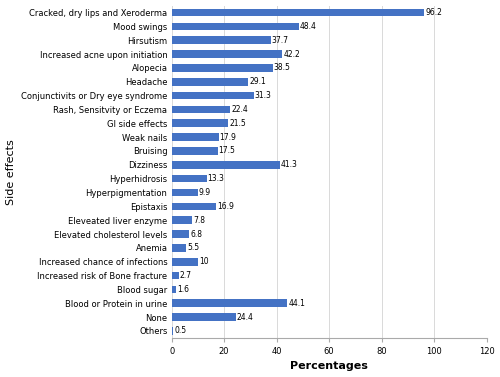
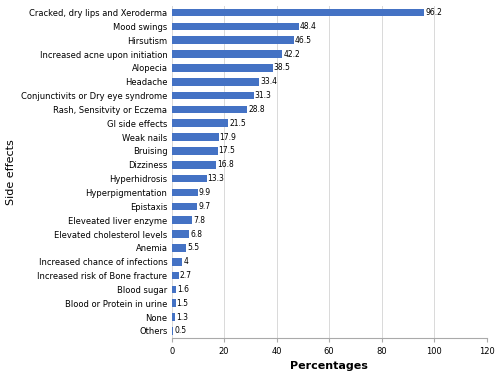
Hirsutism: 37.7 -> 46.5
Headache: 29.1 -> 33.4
Rash, Sensitvity or Eczema: 22.4 -> 28.8
Dizziness: 41.3 -> 16.8
Epistaxis: 16.9 -> 9.7
Increased chance of infections: 10 -> 4
Blood or Protein in urine: 44.1 -> 1.5
None: 24.4 -> 1.3
